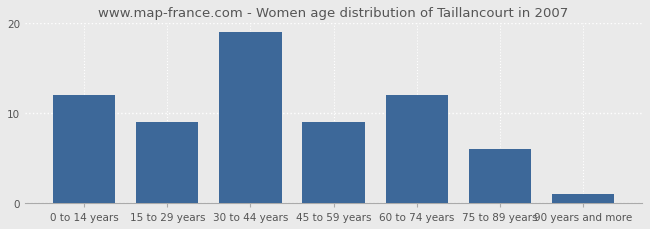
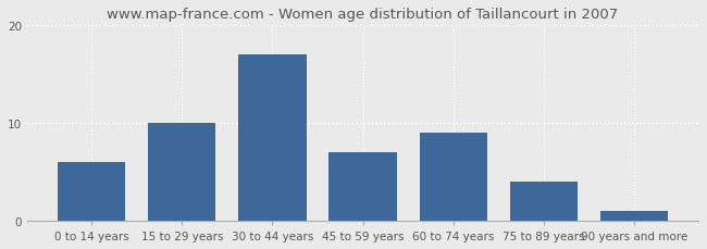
0 to 14 years: 12 -> 6
15 to 29 years: 9 -> 10
30 to 44 years: 19 -> 17
45 to 59 years: 9 -> 7
60 to 74 years: 12 -> 9
75 to 89 years: 6 -> 4
